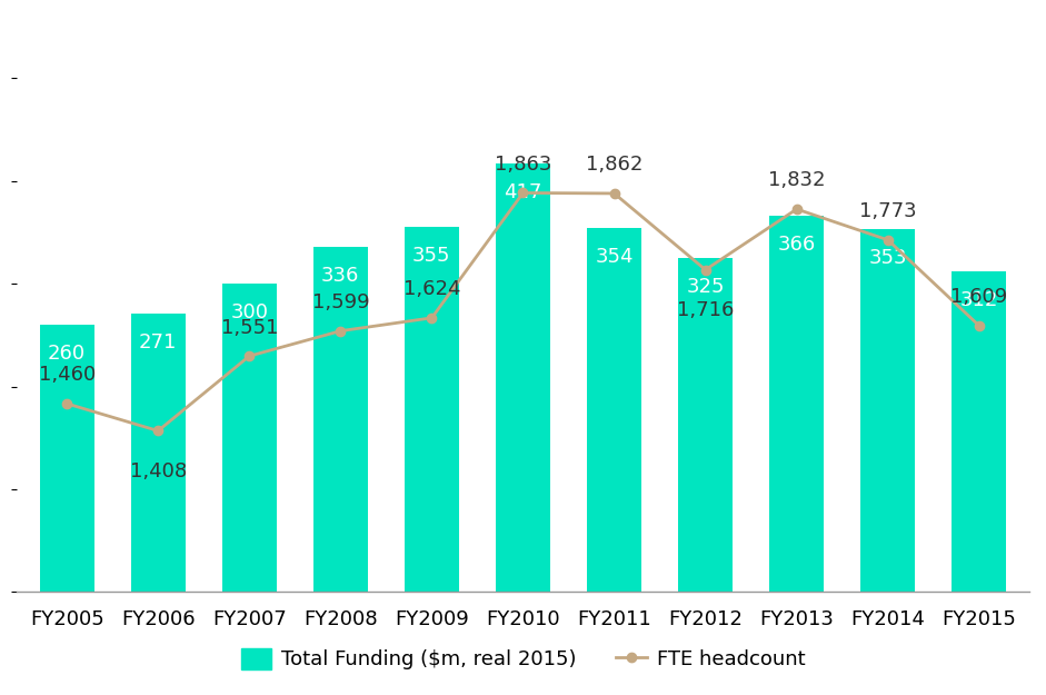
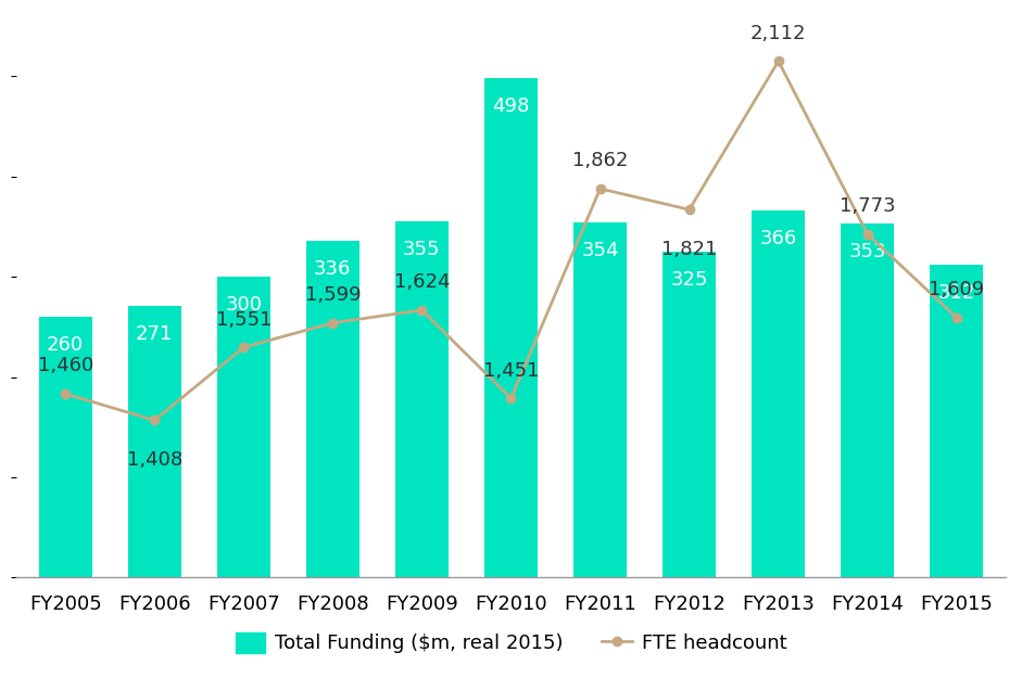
Total Funding ($m, real 2015)/FY2010: 417 -> 498
FTE headcount/FY2010: 1,863 -> 1,451
FTE headcount/FY2012: 1,716 -> 1,821
FTE headcount/FY2013: 1,832 -> 2,112
